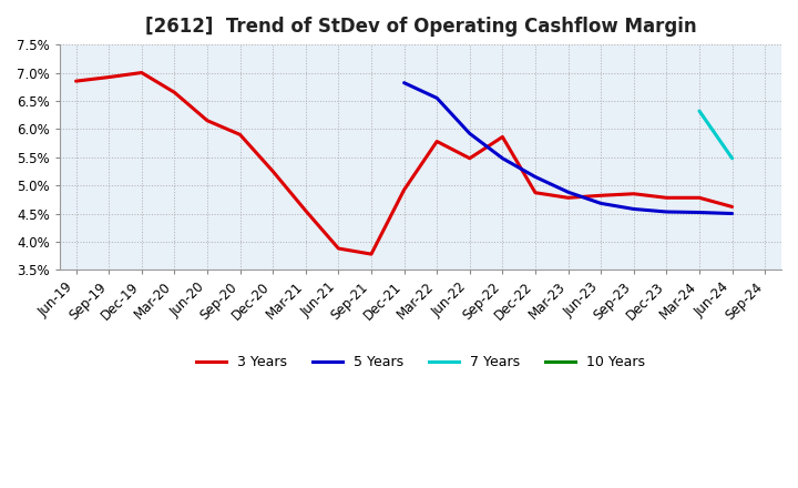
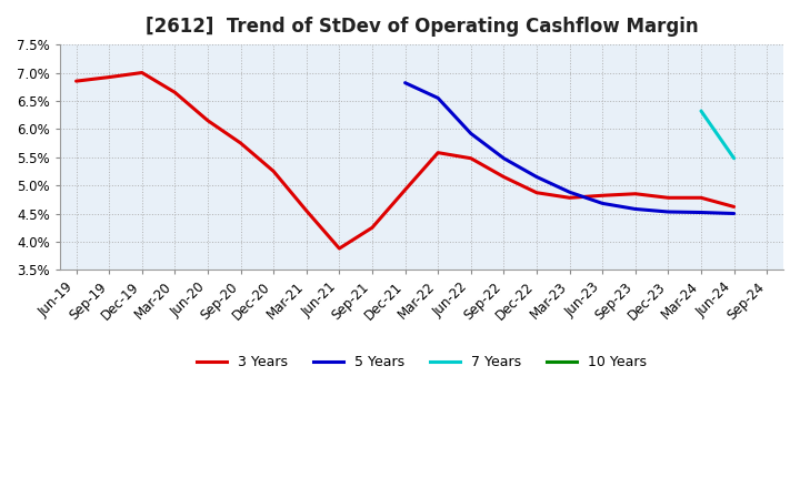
3 Years/Sep-20: 5.90% -> 5.75%
3 Years/Sep-21: 3.78% -> 4.25%
3 Years/Mar-22: 5.78% -> 5.58%
3 Years/Sep-22: 5.86% -> 5.15%
